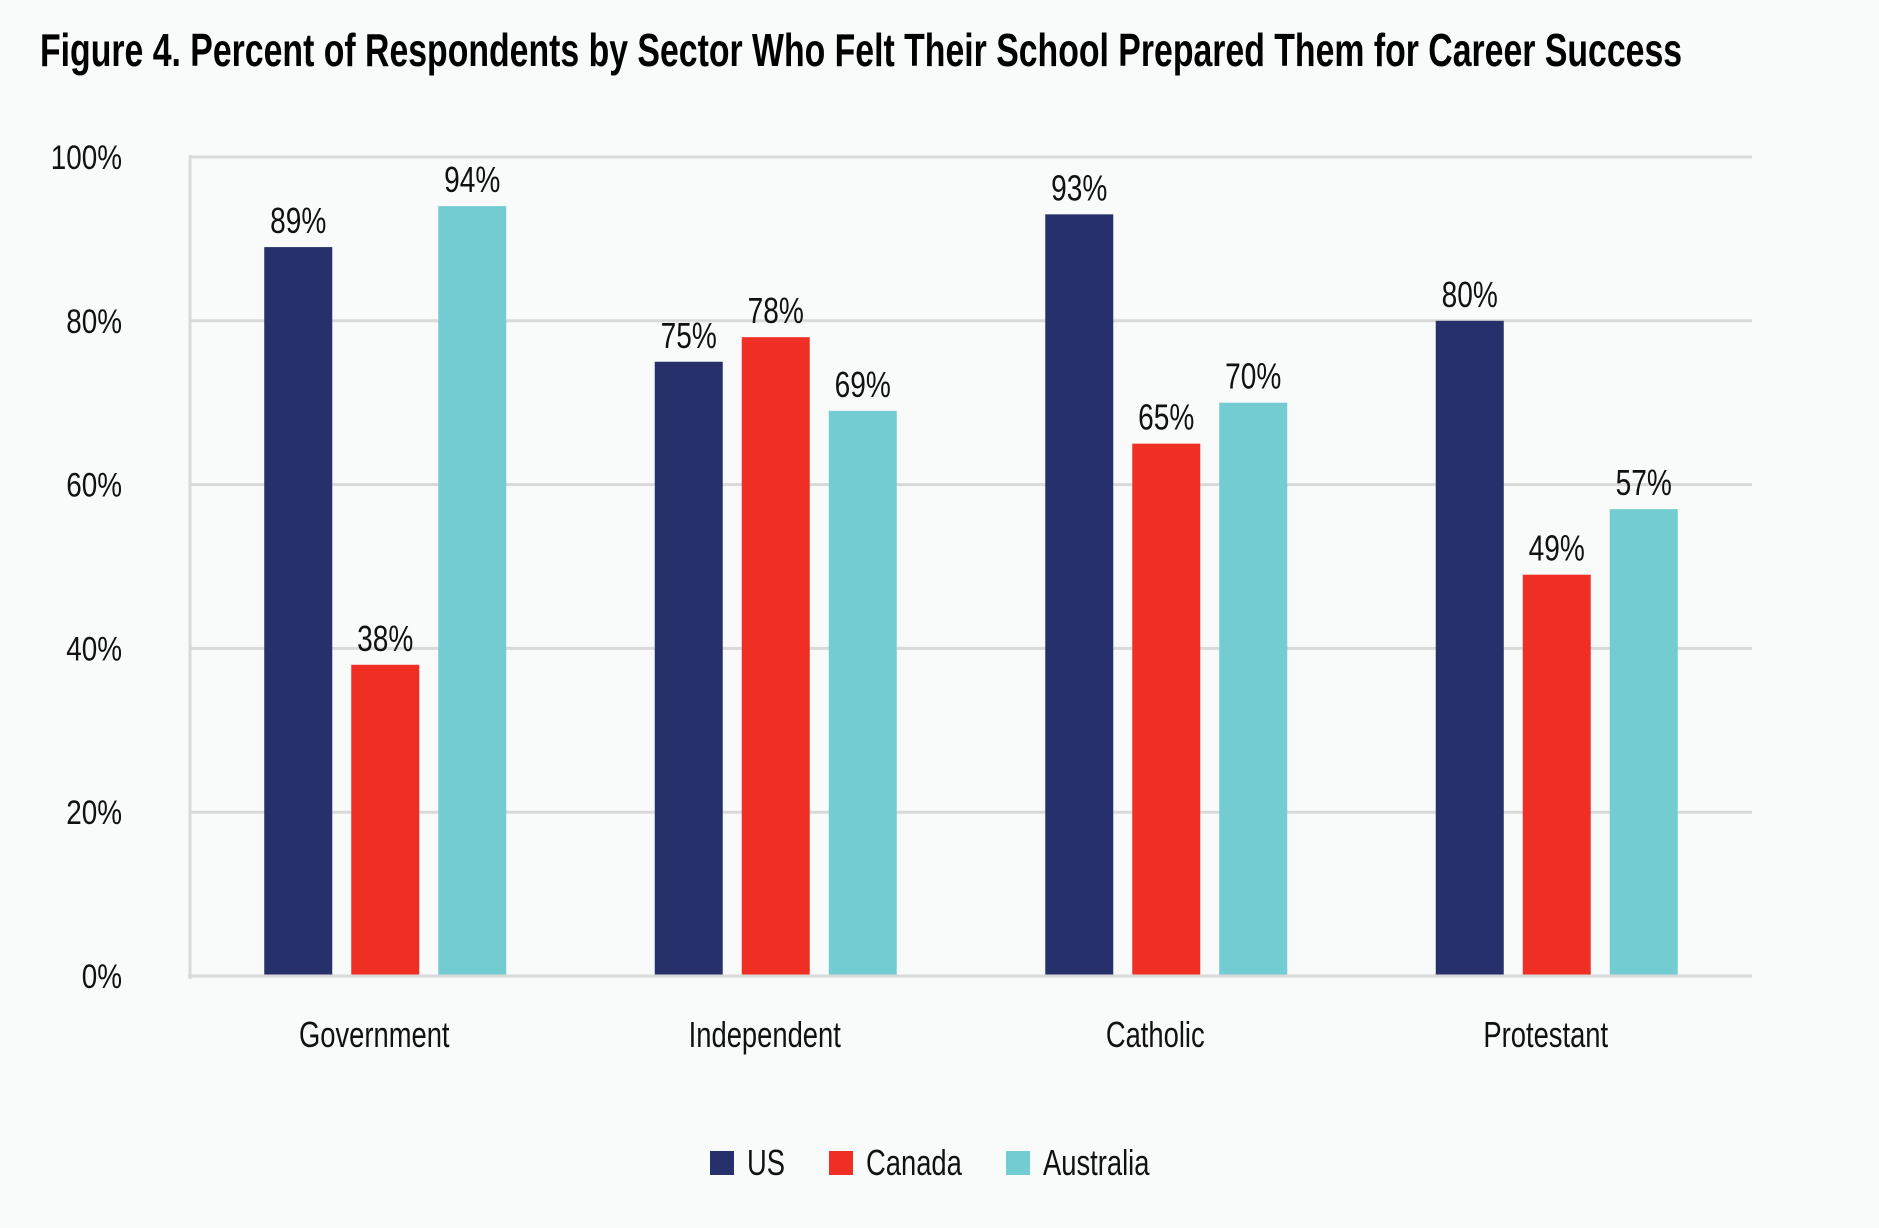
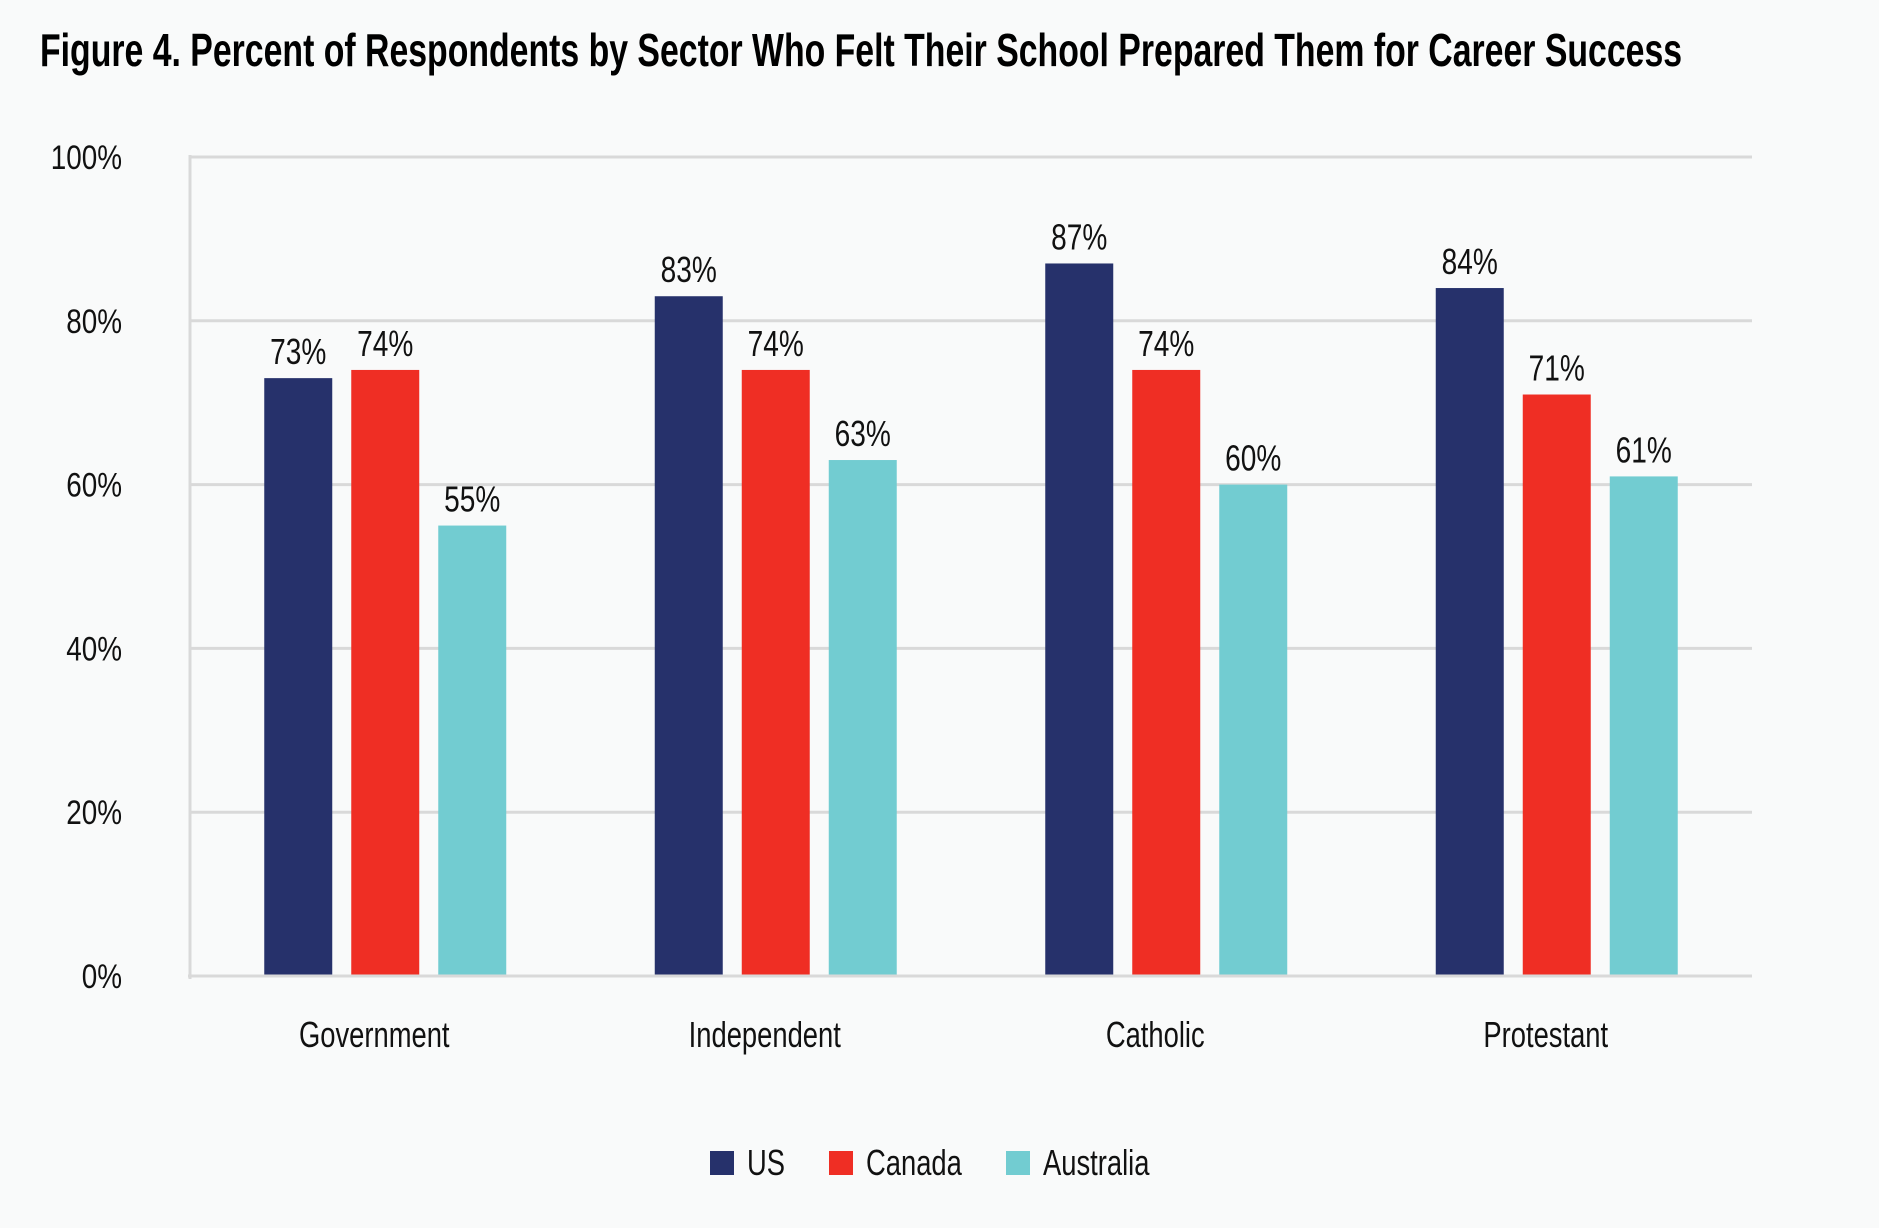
US/Government: 89% -> 73%
Canada/Government: 38% -> 74%
Australia/Government: 94% -> 55%
US/Independent: 75% -> 83%
Canada/Independent: 78% -> 74%
Australia/Independent: 69% -> 63%
US/Catholic: 93% -> 87%
Canada/Catholic: 65% -> 74%
Australia/Catholic: 70% -> 60%
US/Protestant: 80% -> 84%
Canada/Protestant: 49% -> 71%
Australia/Protestant: 57% -> 61%
